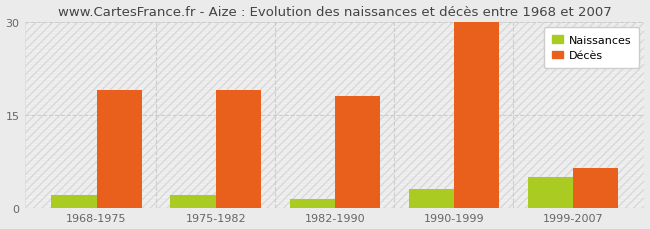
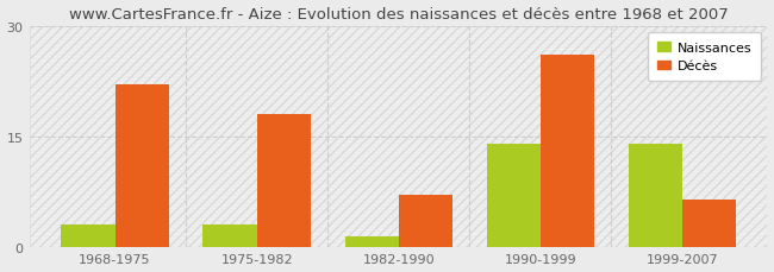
Naissances/1968-1975: 2.0 -> 3.0
Décès/1968-1975: 19.0 -> 22.0
Naissances/1975-1982: 2.0 -> 3.0
Décès/1975-1982: 19.0 -> 18.0
Décès/1982-1990: 18.0 -> 7.0
Naissances/1990-1999: 3.0 -> 14.0
Décès/1990-1999: 30.0 -> 26.0
Naissances/1999-2007: 5.0 -> 14.0
